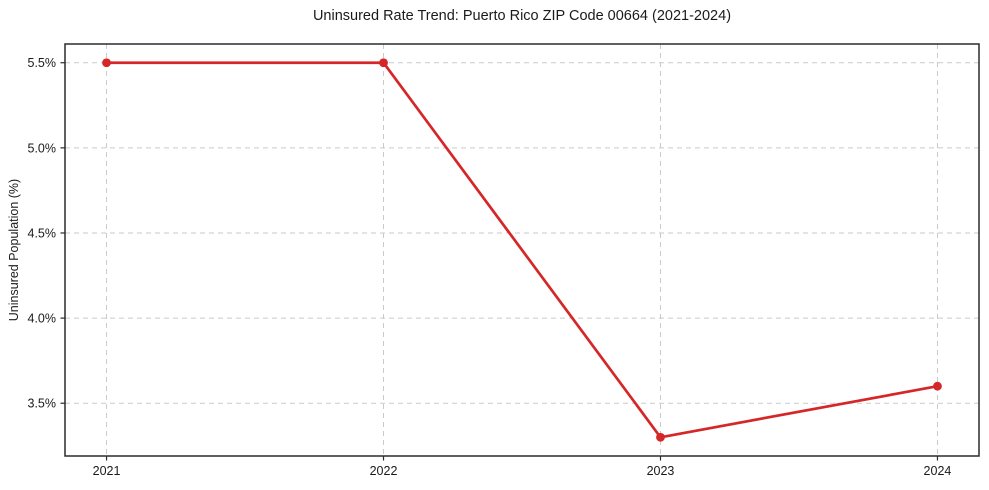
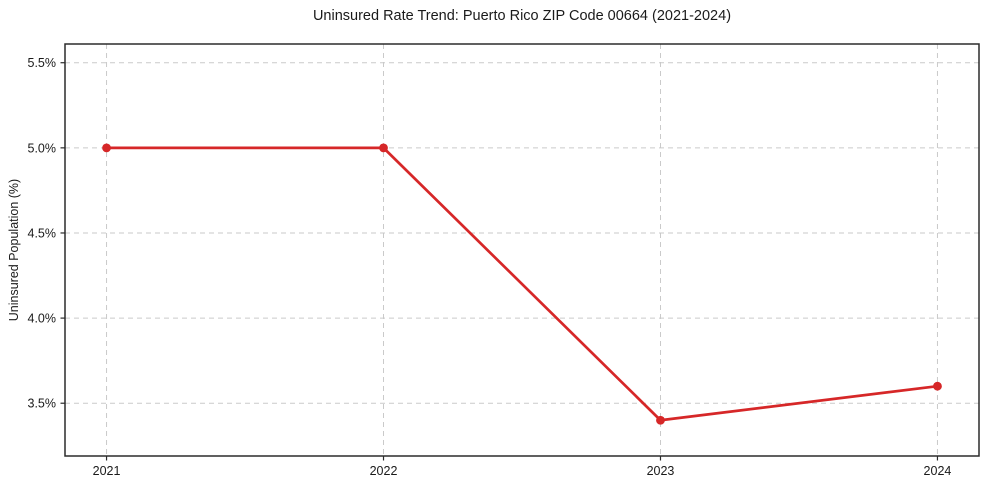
2021: 5.5% -> 5.0%
2022: 5.5% -> 5.0%
2023: 3.3% -> 3.4%
